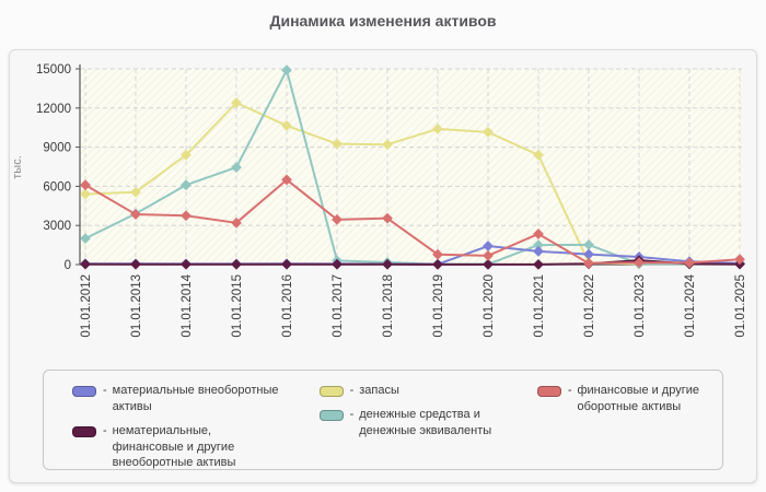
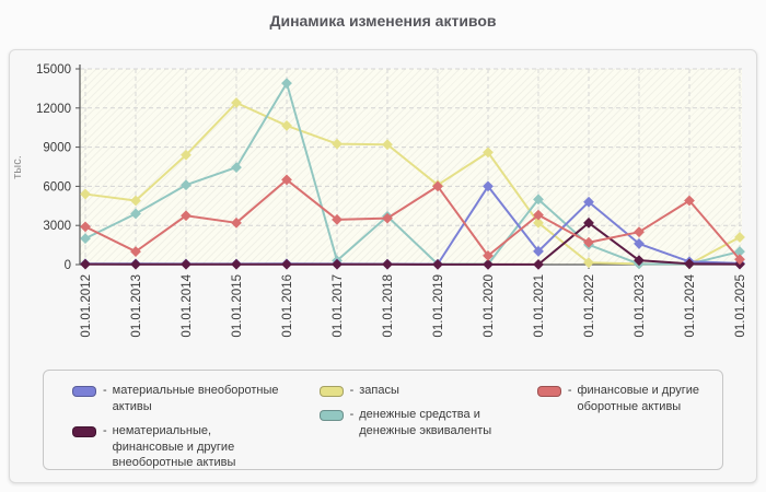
финансовые и другие оборотные активы/01.01.2012: 6100 -> 2900
запасы/01.01.2013: 5600 -> 4900
финансовые и другие оборотные активы/01.01.2013: 3800 -> 1000
денежные средства и денежные эквиваленты/01.01.2016: 14900 -> 13900
денежные средства и денежные эквиваленты/01.01.2018: 200 -> 3700
запасы/01.01.2019: 10400 -> 6100
финансовые и другие оборотные активы/01.01.2019: 800 -> 6000
материальные внеоборотные активы/01.01.2020: 1400 -> 6000
запасы/01.01.2020: 10200 -> 8600
запасы/01.01.2021: 8400 -> 3200
денежные средства и денежные эквиваленты/01.01.2021: 1500 -> 5000
финансовые и другие оборотные активы/01.01.2021: 2400 -> 3800
материальные внеоборотные активы/01.01.2022: 800 -> 4800
нематериальные, финансовые и другие внеоборотные активы/01.01.2022: 100 -> 3200
финансовые и другие оборотные активы/01.01.2022: 100 -> 1700
материальные внеоборотные активы/01.01.2023: 600 -> 1600
финансовые и другие оборотные активы/01.01.2023: 200 -> 2500
финансовые и другие оборотные активы/01.01.2024: 100 -> 4900
запасы/01.01.2025: 100 -> 2100
денежные средства и денежные эквиваленты/01.01.2025: 100 -> 1000
